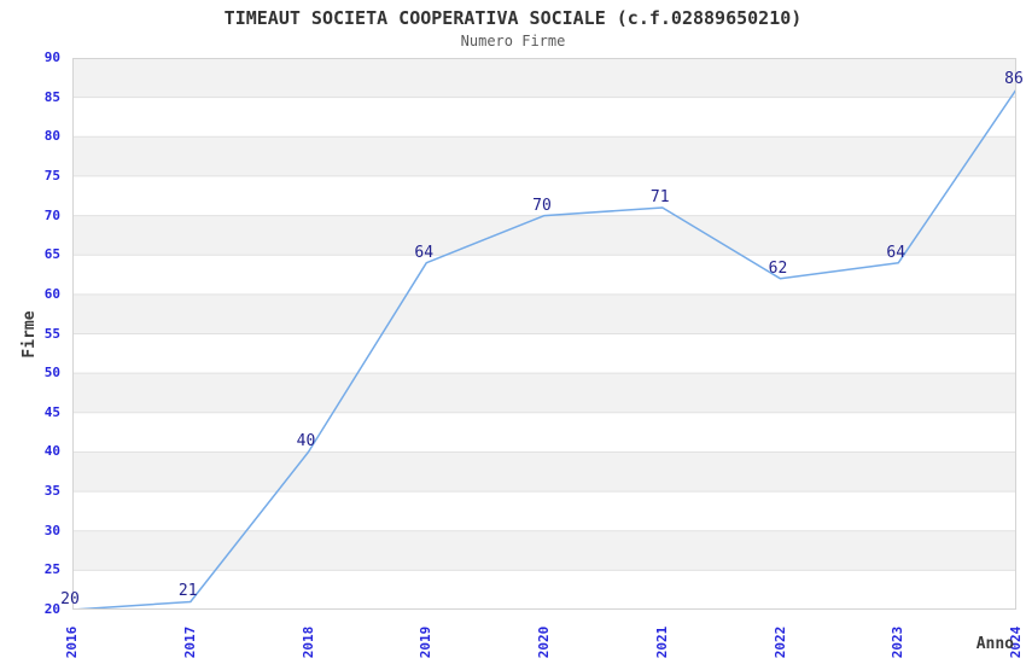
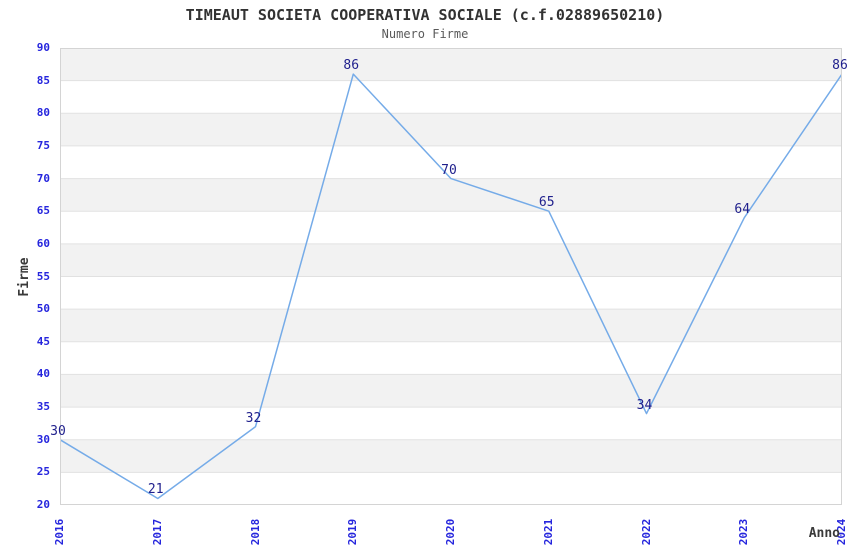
2016: 20 -> 30
2018: 40 -> 32
2019: 64 -> 86
2021: 71 -> 65
2022: 62 -> 34
